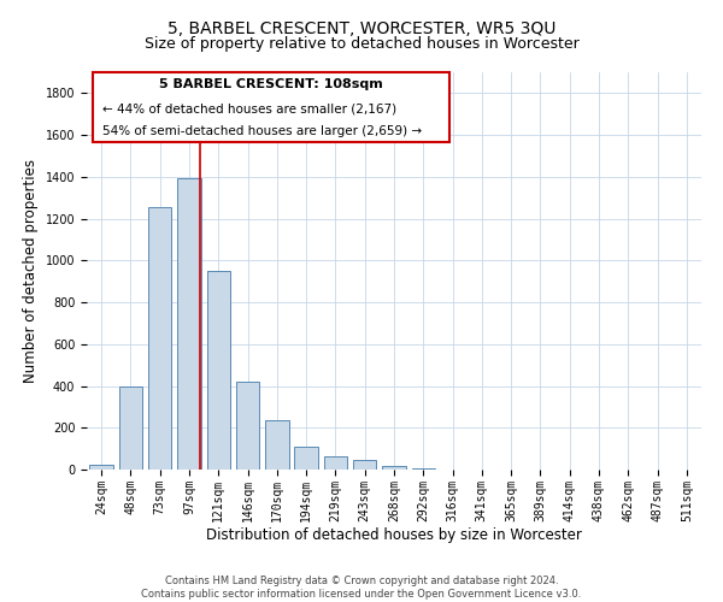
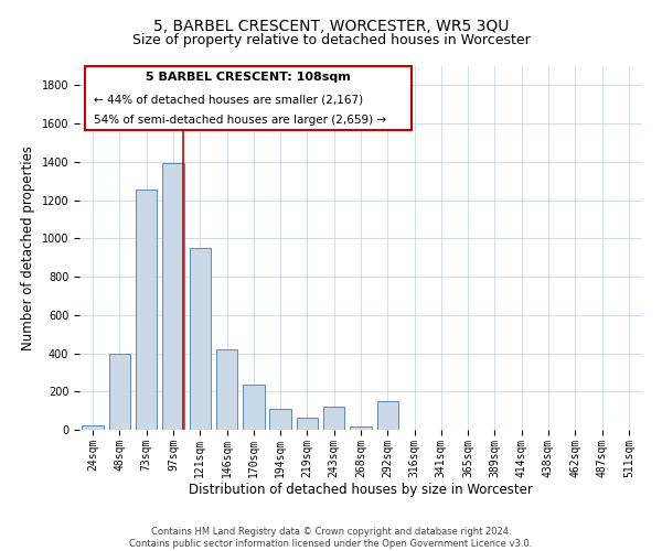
243sqm: 50 -> 120
292sqm: 0 -> 150
